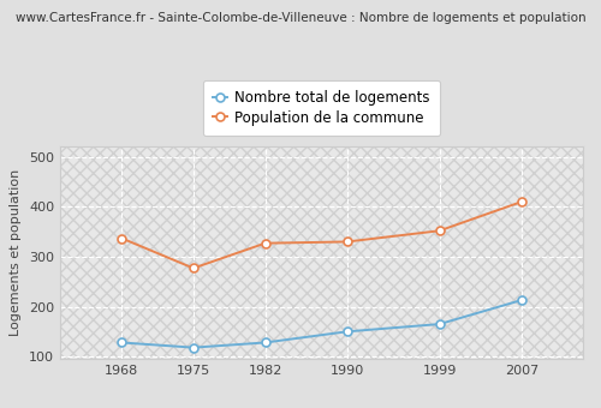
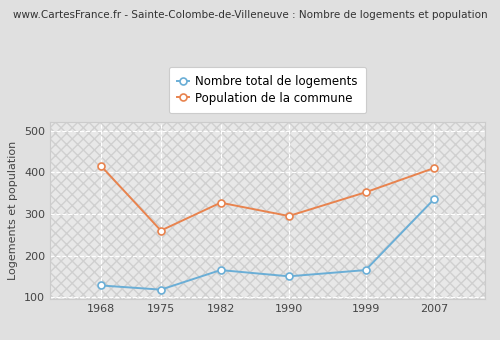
Population de la commune/1968: 337 -> 415
Population de la commune/1975: 277 -> 260
Nombre total de logements/1982: 128 -> 165
Population de la commune/1990: 330 -> 295
Nombre total de logements/2007: 213 -> 335
